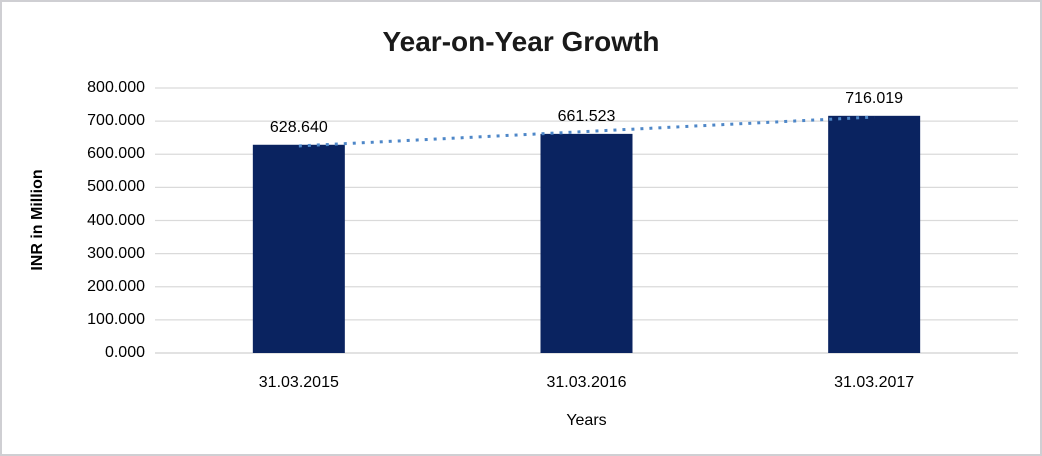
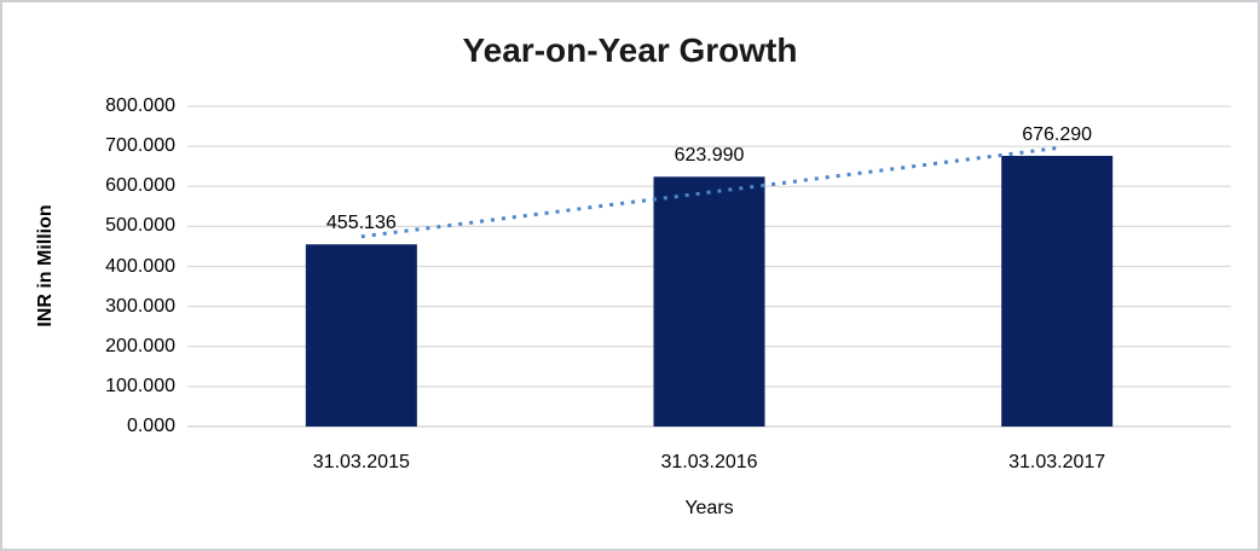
31.03.2015: 628.640 -> 455.136
31.03.2016: 661.523 -> 623.990
31.03.2017: 716.019 -> 676.290
